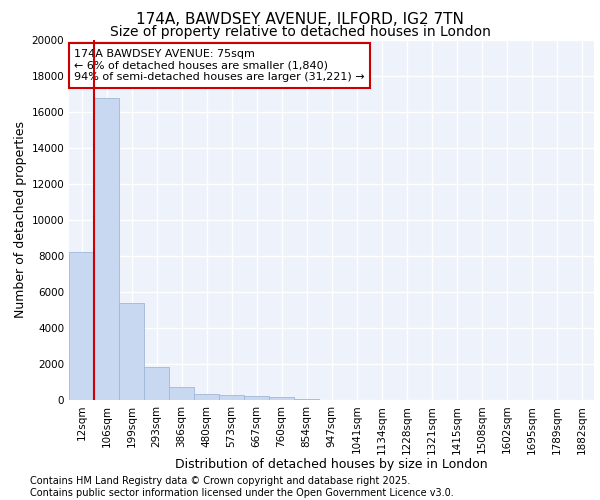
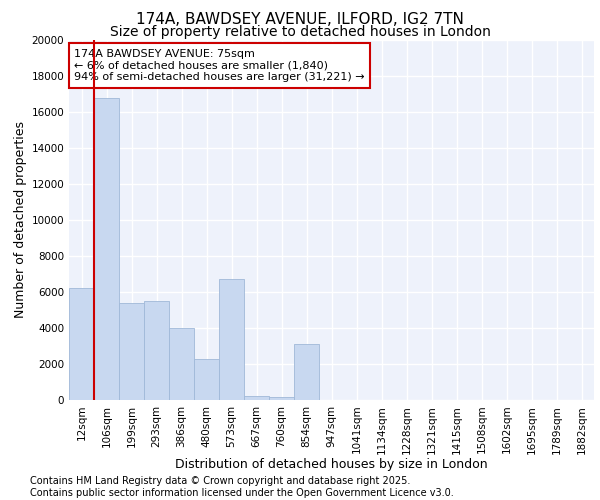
12sqm: 8200 -> 6200
293sqm: 1800 -> 5500
386sqm: 700 -> 4000
480sqm: 300 -> 2300
573sqm: 300 -> 6700
854sqm: 100 -> 3100
